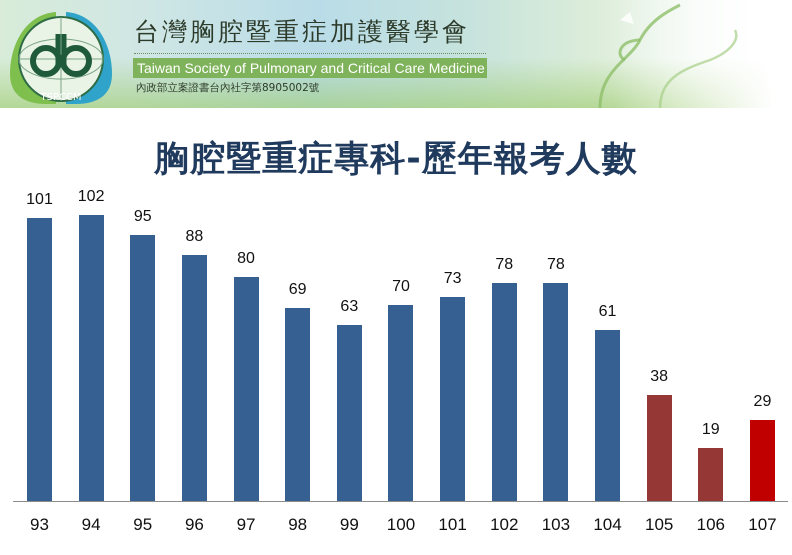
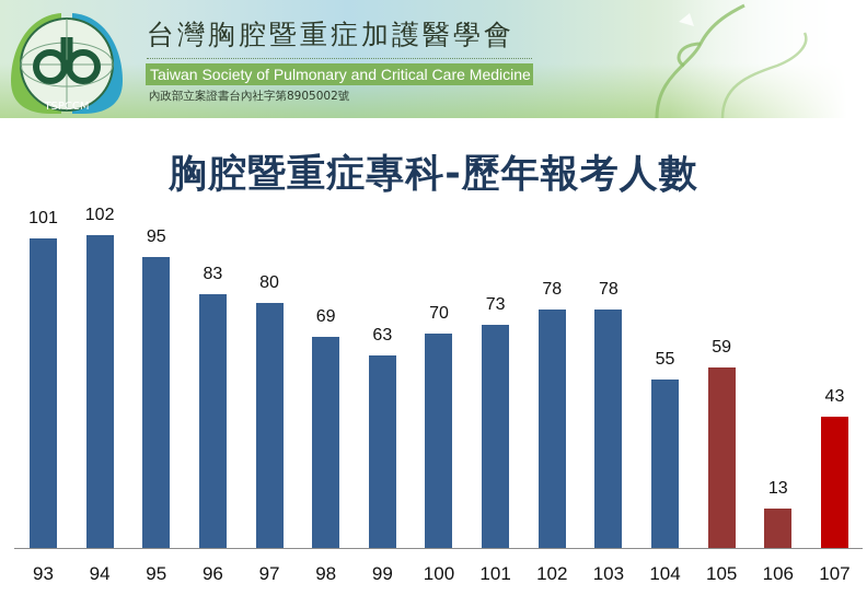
96: 88 -> 83
104: 61 -> 55
105: 38 -> 59
106: 19 -> 13
107: 29 -> 43
